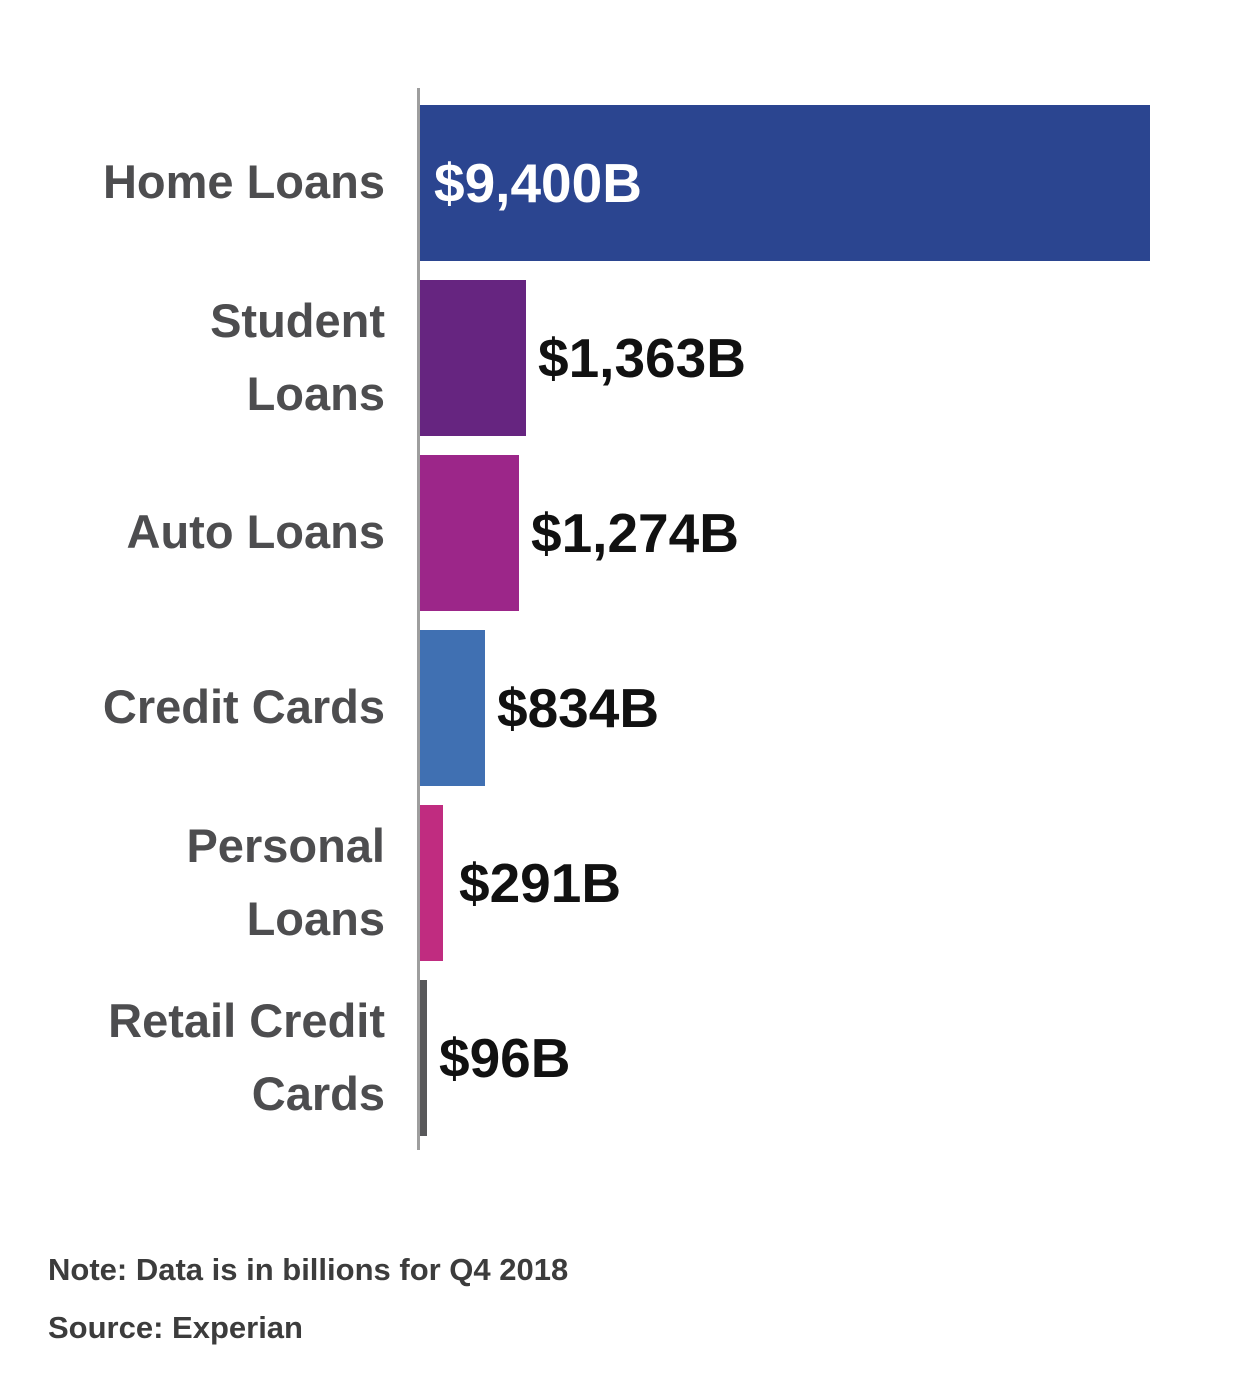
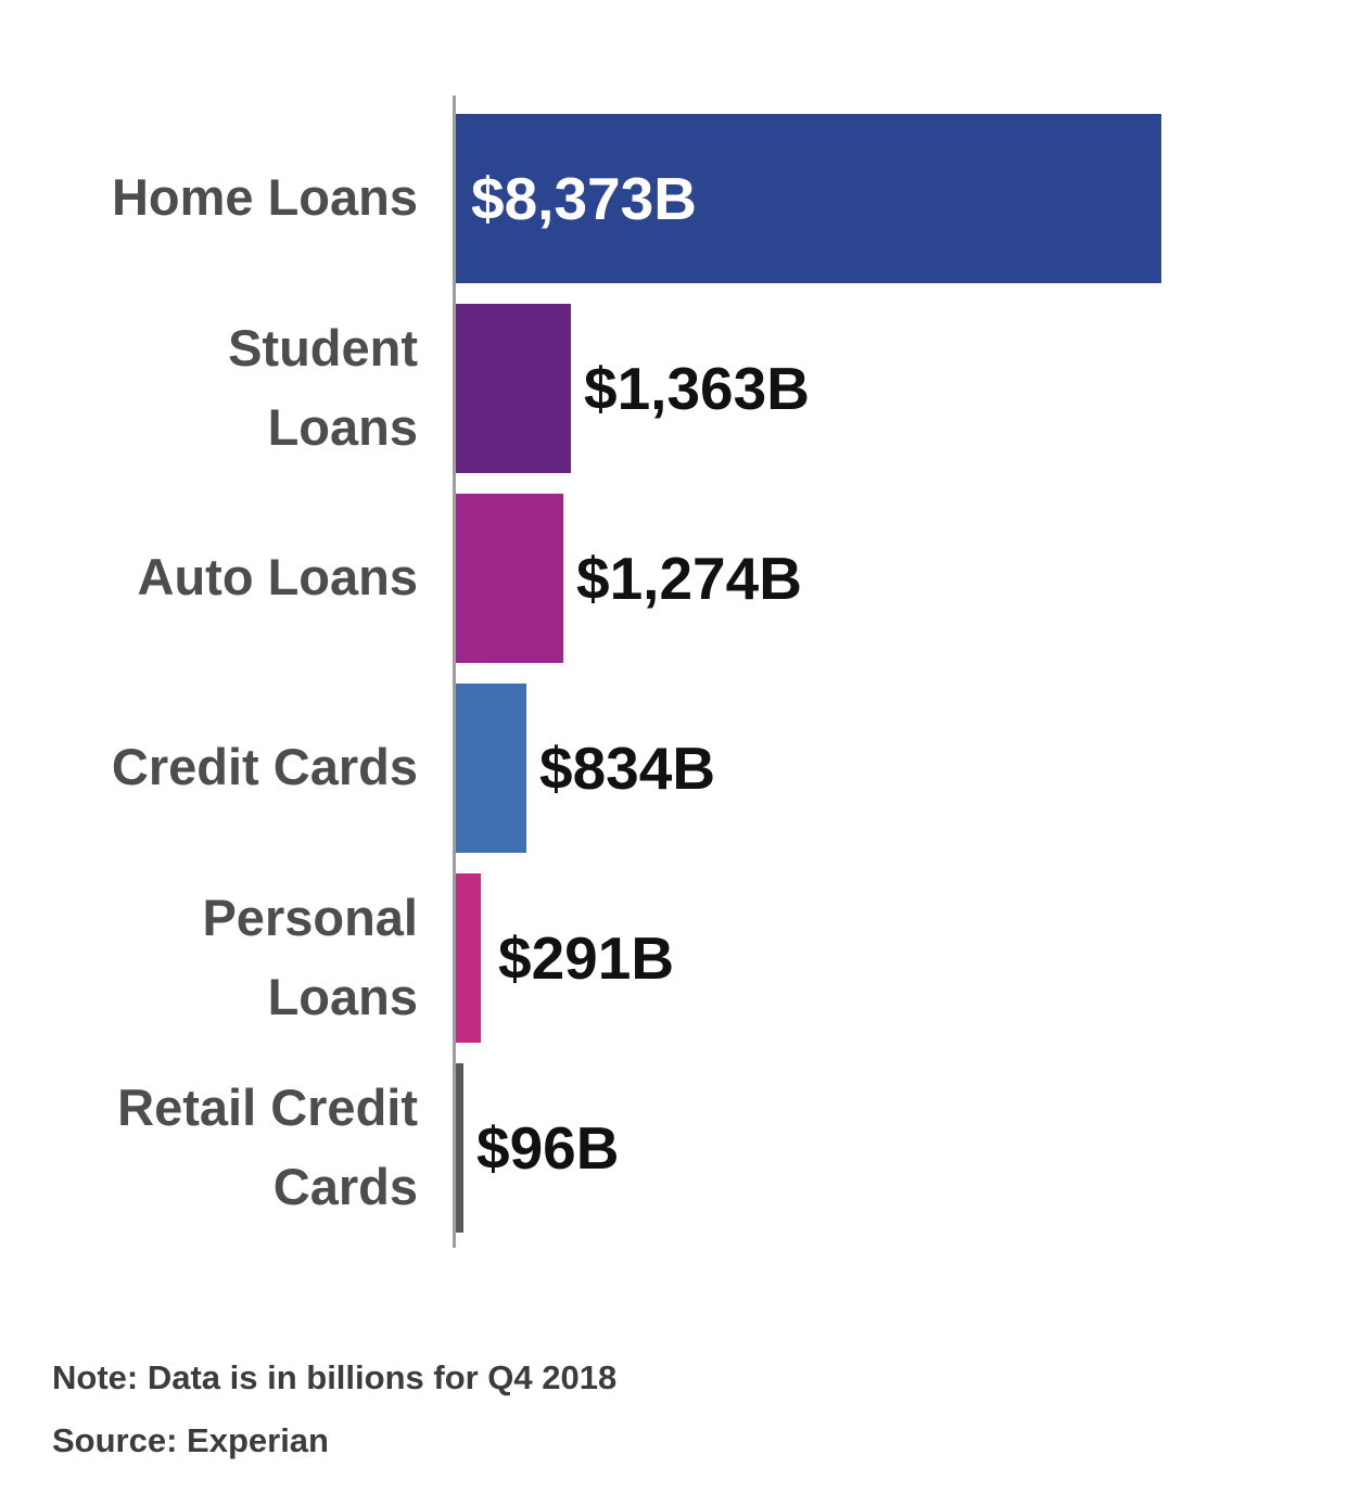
Home Loans: $9,400B -> $8,373B
